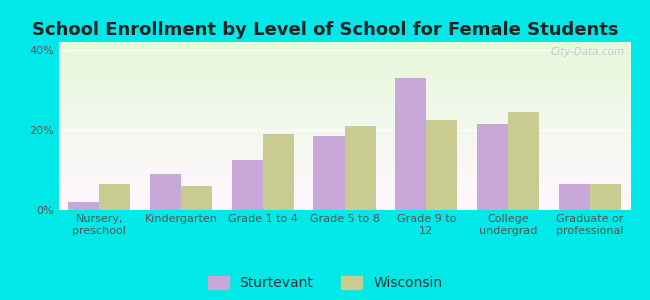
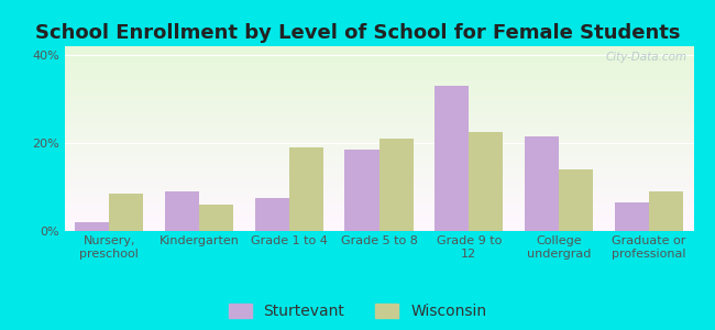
Wisconsin/Nursery, preschool: 6.5% -> 8.5%
Sturtevant/Grade 1 to 4: 12.5% -> 7.5%
Wisconsin/College undergrad: 24.5% -> 14.0%
Wisconsin/Graduate or professional: 6.5% -> 9.0%
